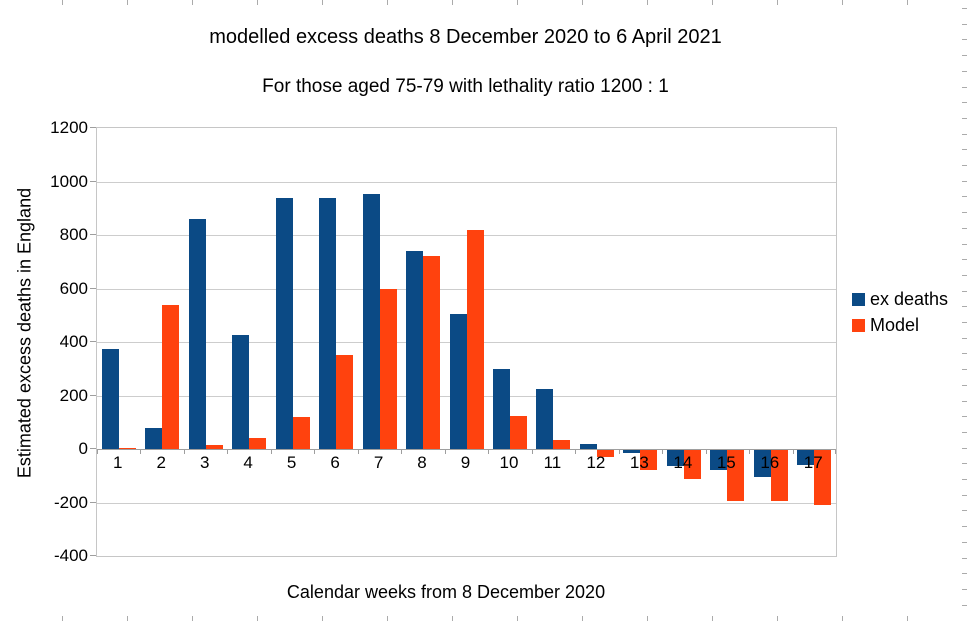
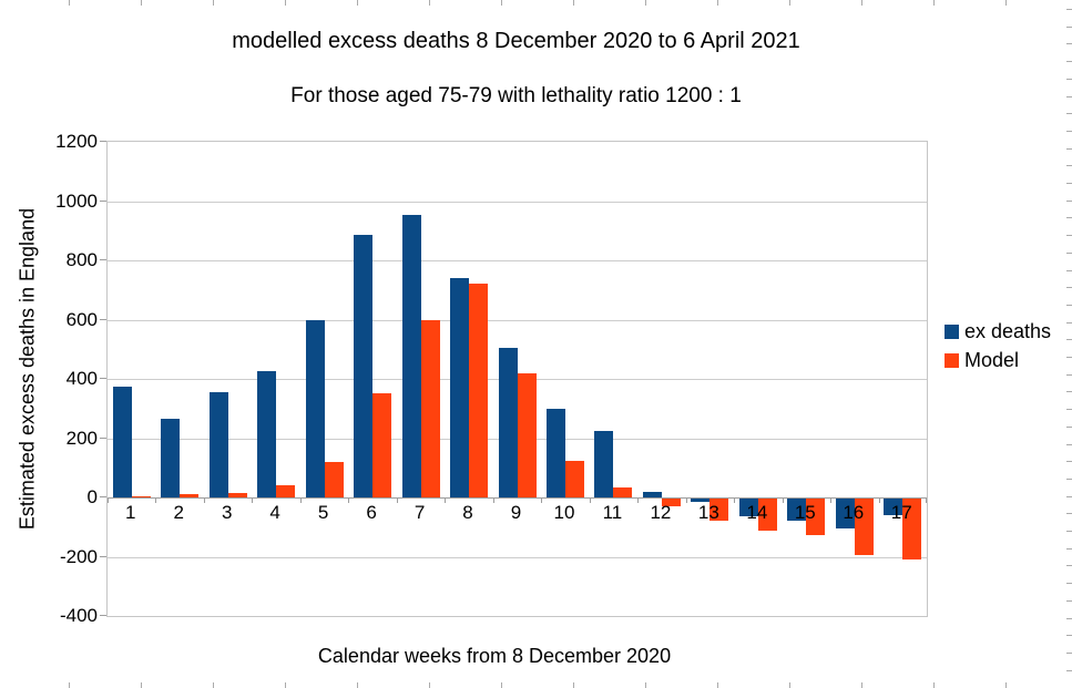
ex deaths/2: 80 -> 260
Model/2: 540 -> 10
ex deaths/3: 860 -> 360
ex deaths/5: 940 -> 600
ex deaths/6: 940 -> 880
Model/9: 820 -> 420
Model/15: -190 -> -120
